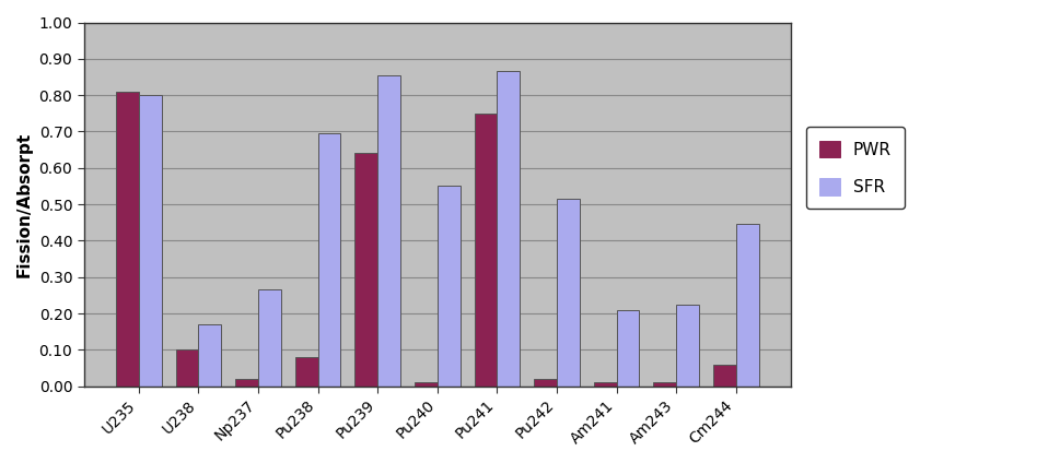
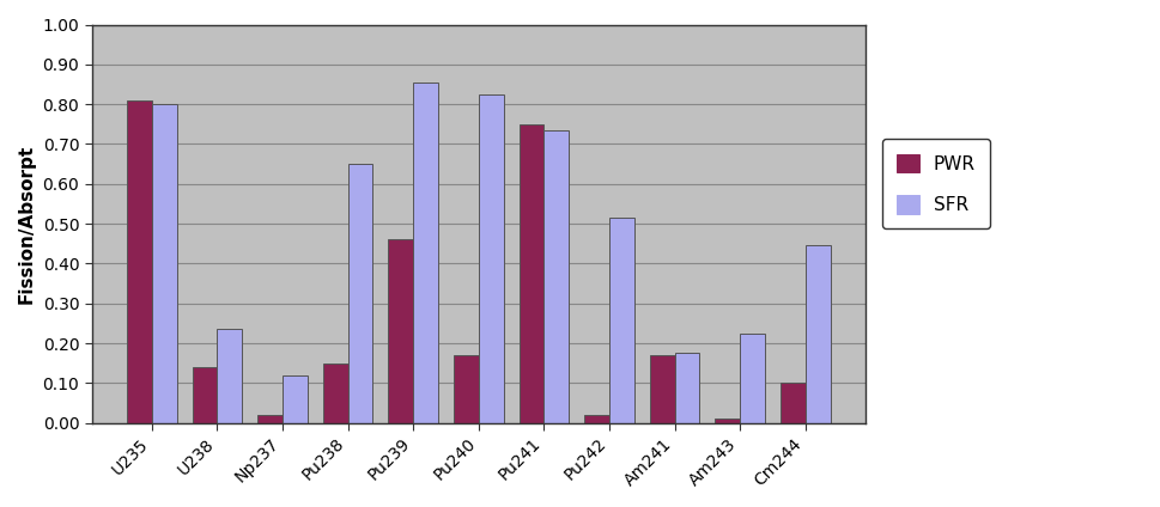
PWR/U238: 0.10 -> 0.14
SFR/U238: 0.170 -> 0.235
SFR/Np237: 0.265 -> 0.120
PWR/Pu238: 0.08 -> 0.15
SFR/Pu238: 0.695 -> 0.650
PWR/Pu239: 0.64 -> 0.46
PWR/Pu240: 0.01 -> 0.17
SFR/Pu240: 0.550 -> 0.825
SFR/Pu241: 0.865 -> 0.735
PWR/Am241: 0.01 -> 0.17
SFR/Am241: 0.210 -> 0.175
PWR/Cm244: 0.06 -> 0.10
